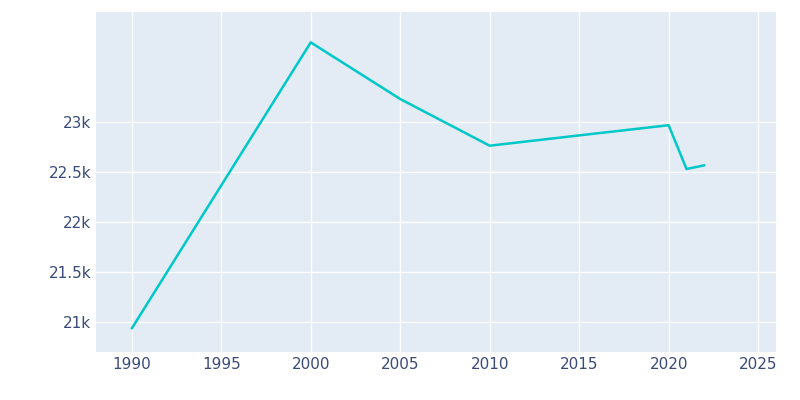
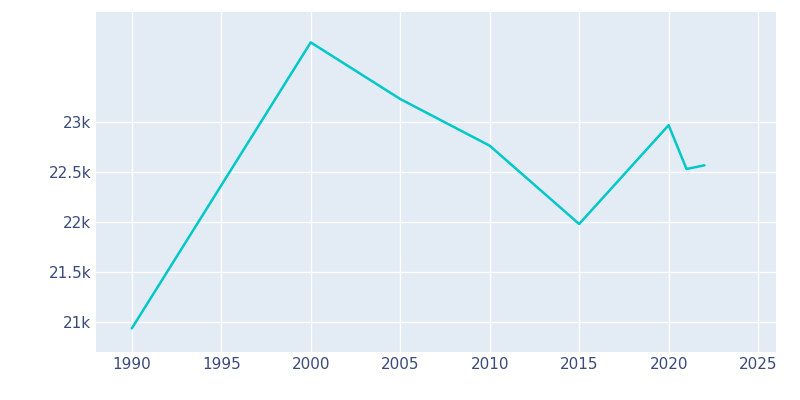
2015: 22.87k -> 21.98k
